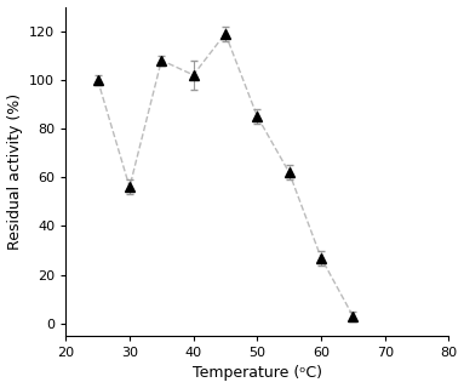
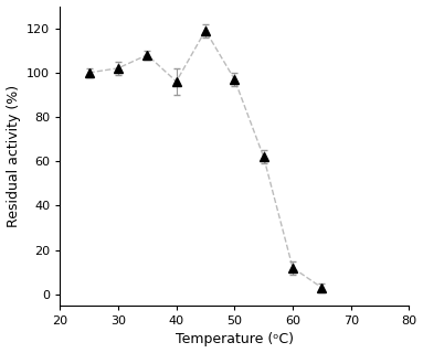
30: 56 -> 102
40: 102 -> 96
50: 85 -> 97
60: 27 -> 12
